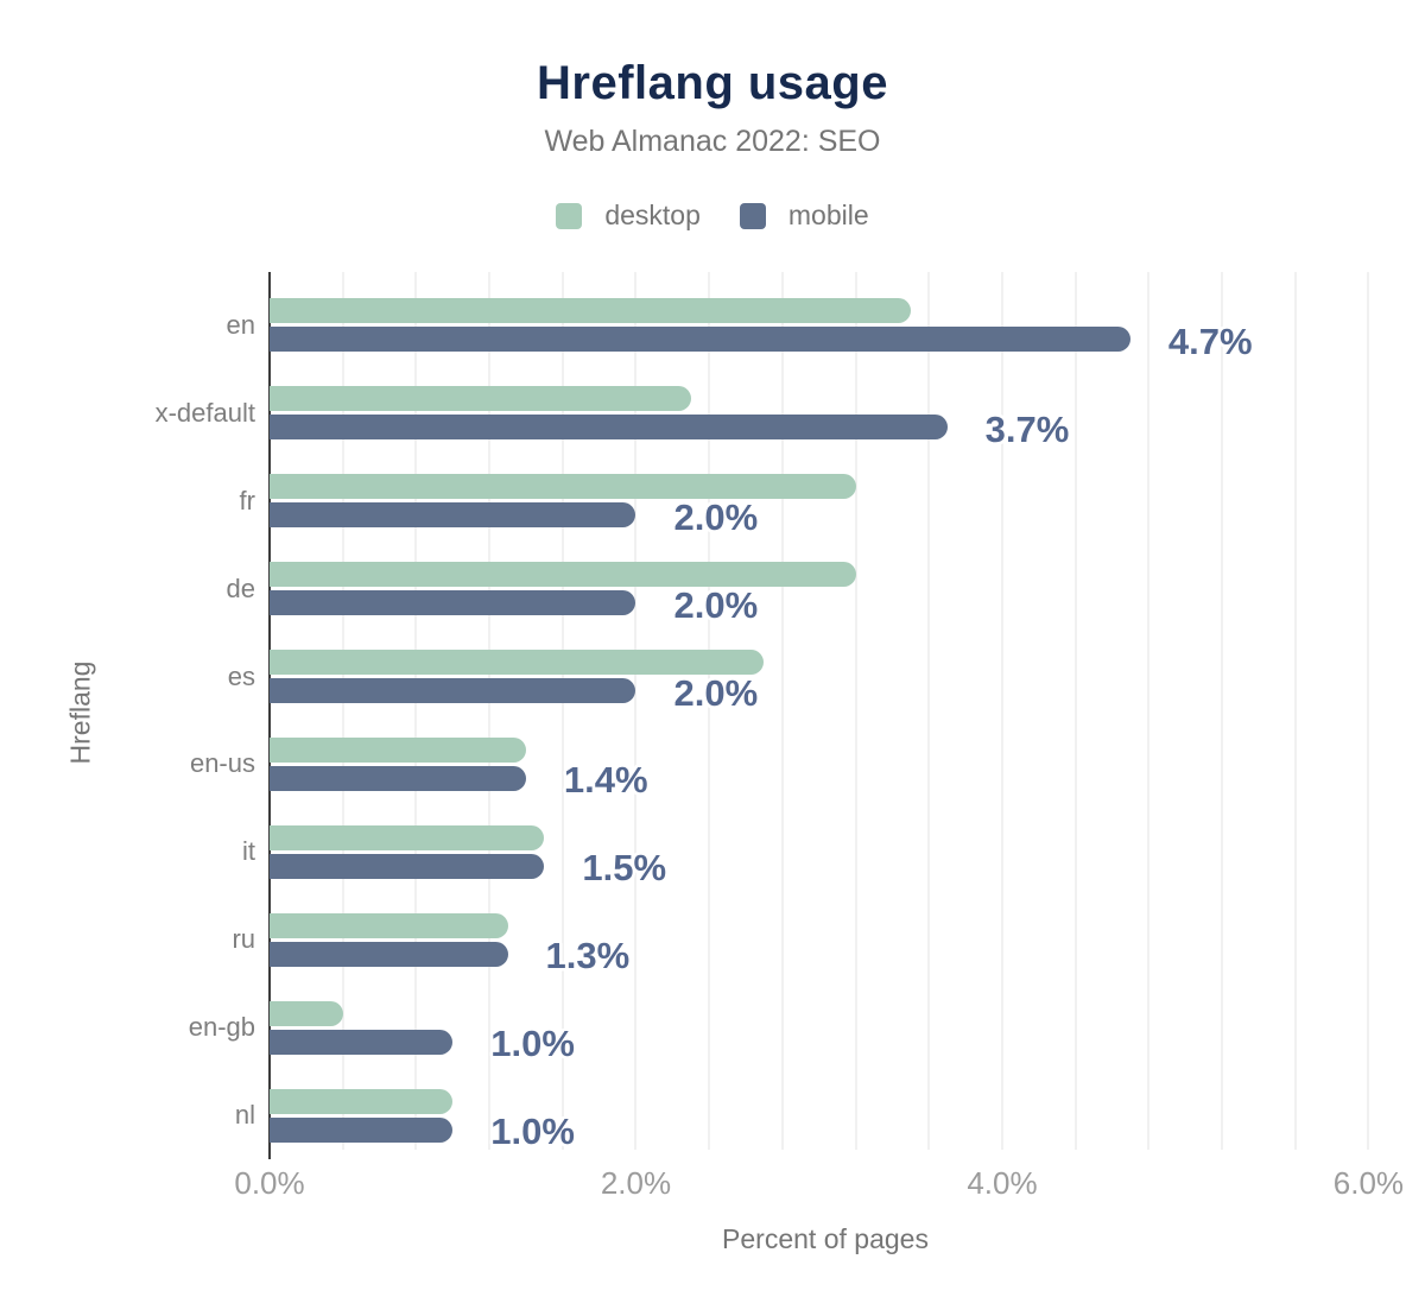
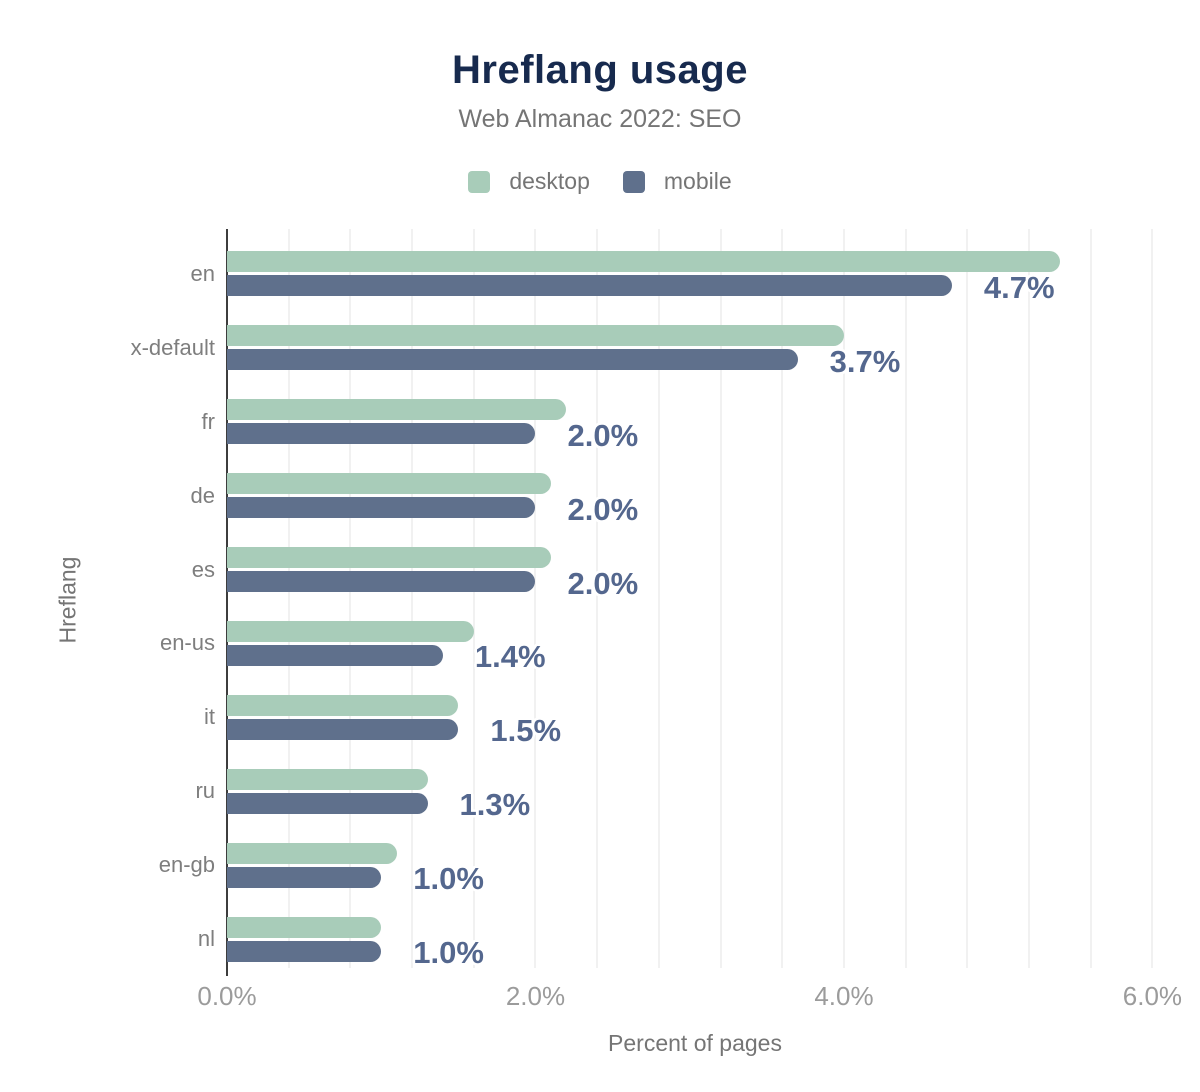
desktop/en: 3.5% -> 5.4%
desktop/x-default: 2.3% -> 4.0%
desktop/fr: 3.2% -> 2.2%
desktop/de: 3.2% -> 2.1%
desktop/es: 2.7% -> 2.1%
desktop/en-us: 1.4% -> 1.6%
desktop/en-gb: 0.4% -> 1.1%
